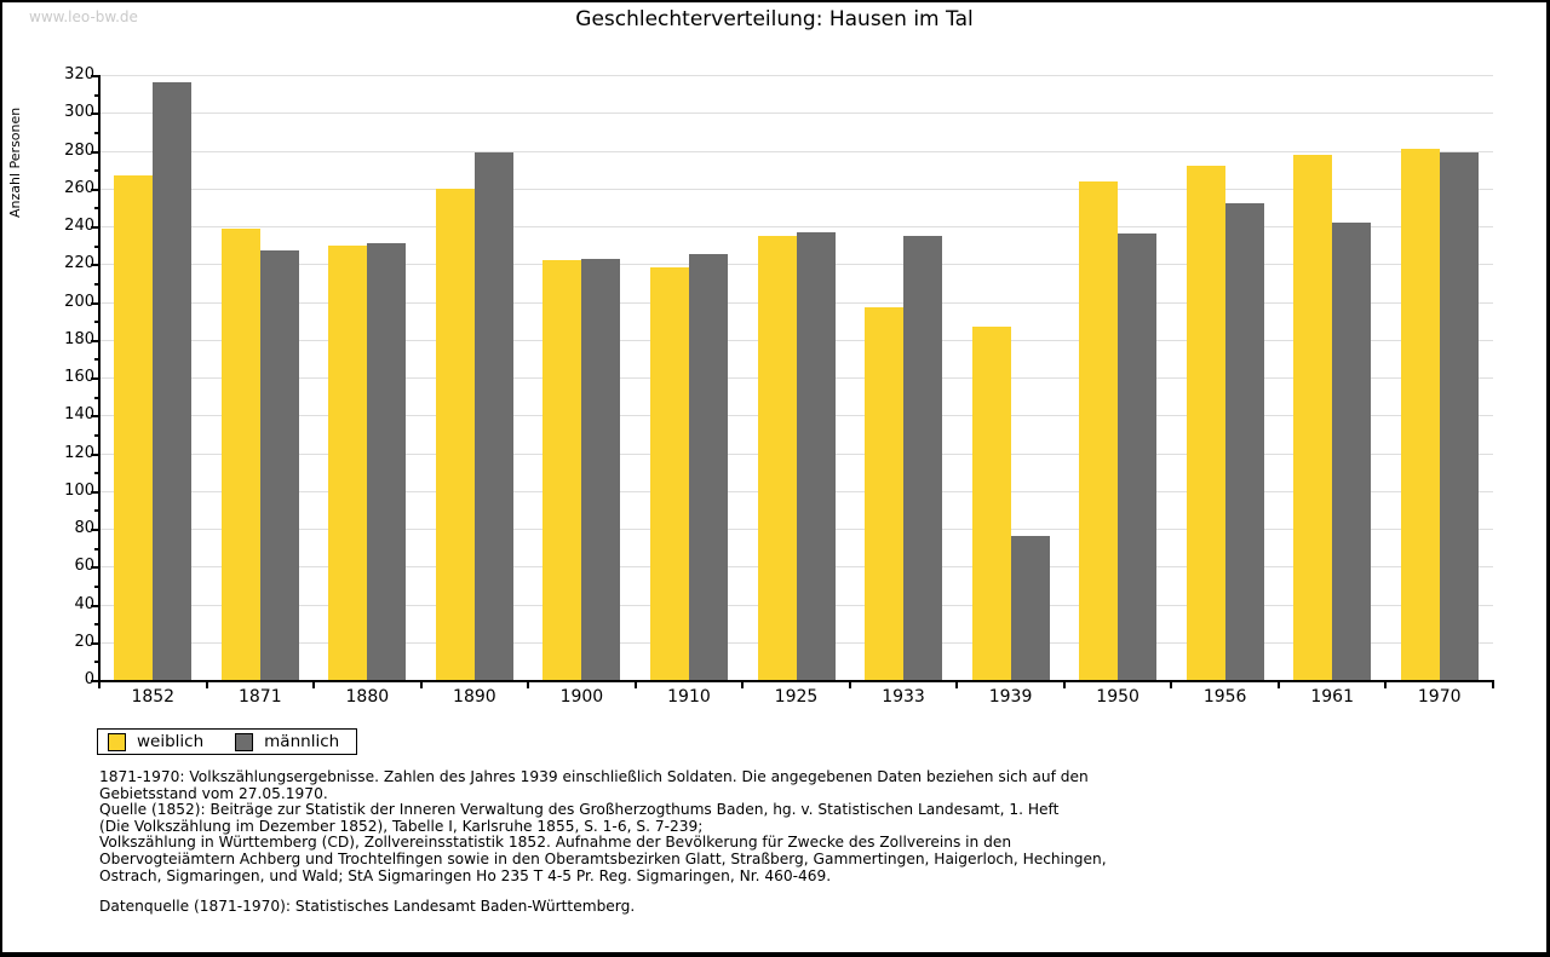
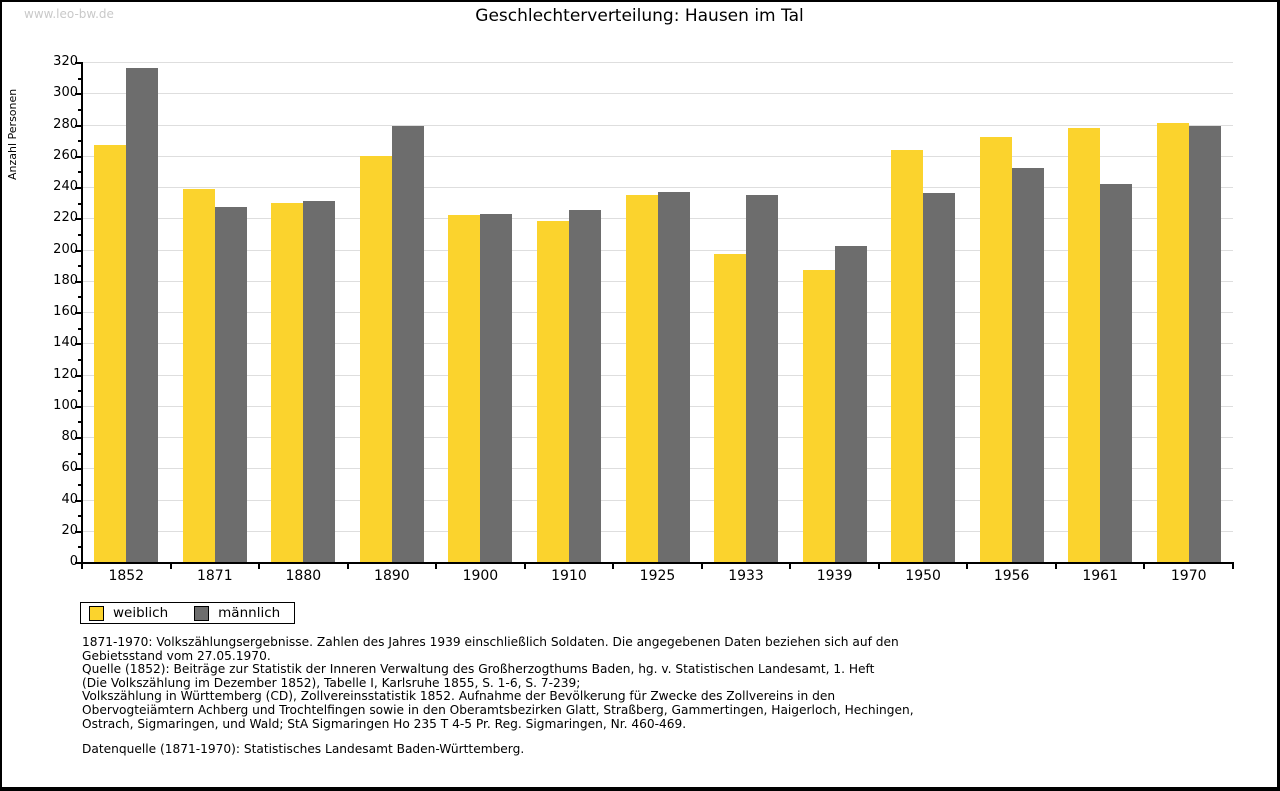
männlich/1939: 76 -> 202
